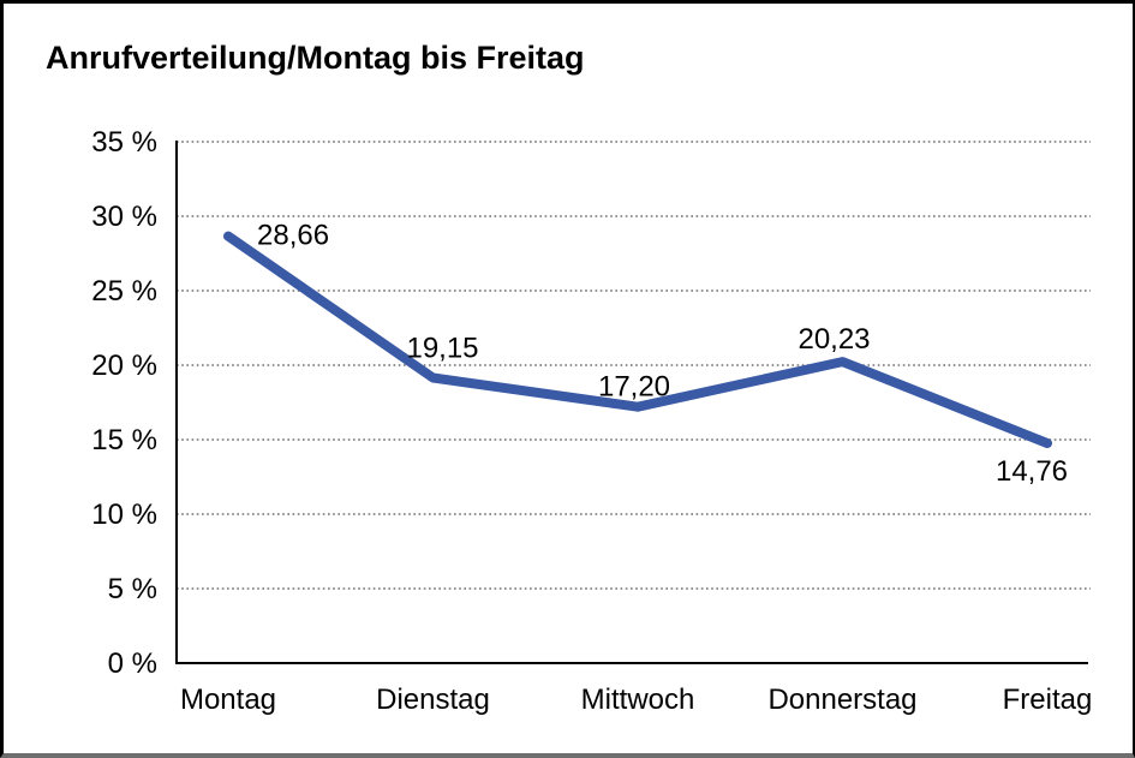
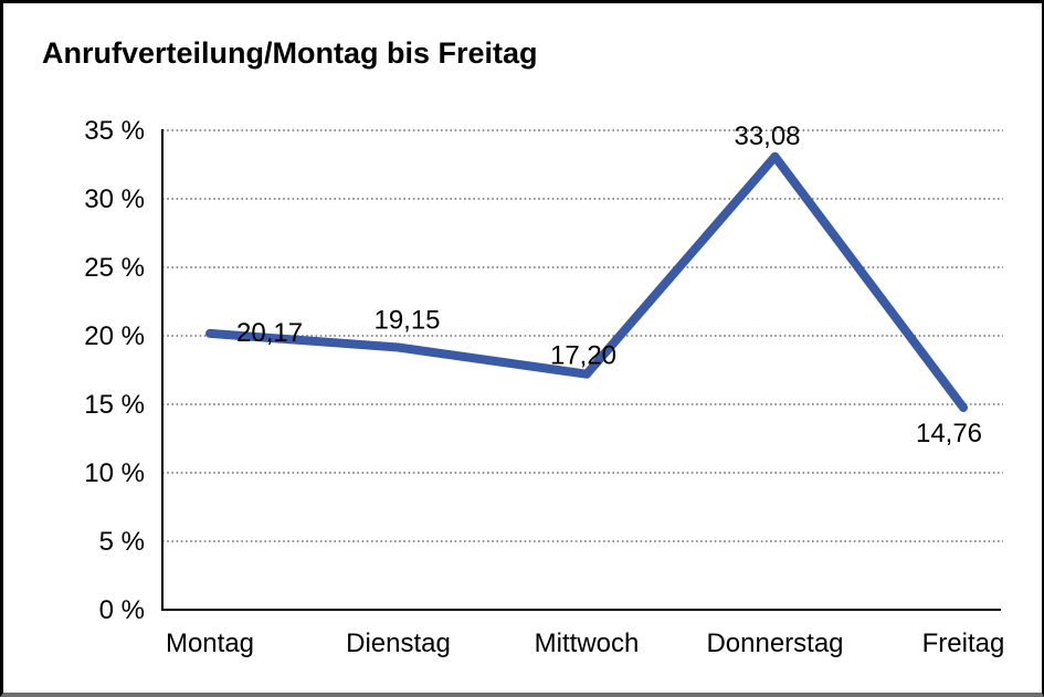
Montag: 28,66 -> 20,17
Donnerstag: 20,23 -> 33,08
